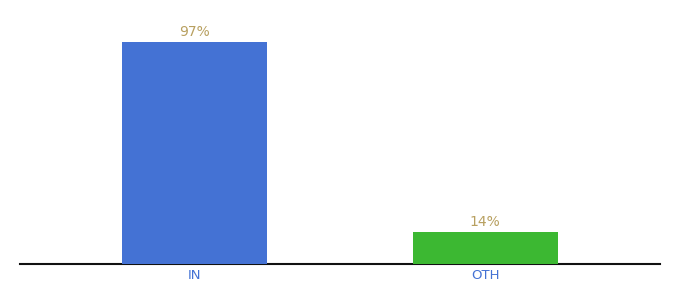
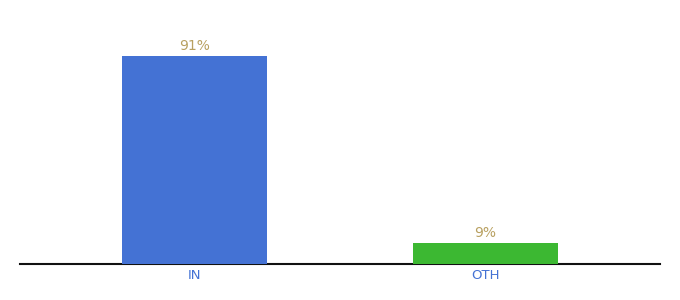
IN: 97% -> 91%
OTH: 14% -> 9%
